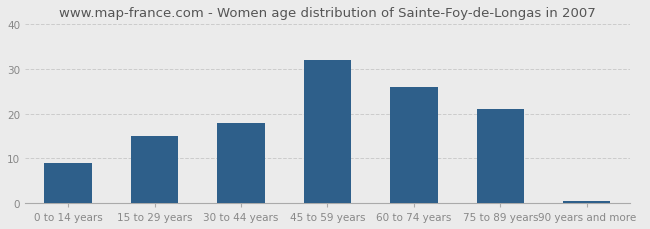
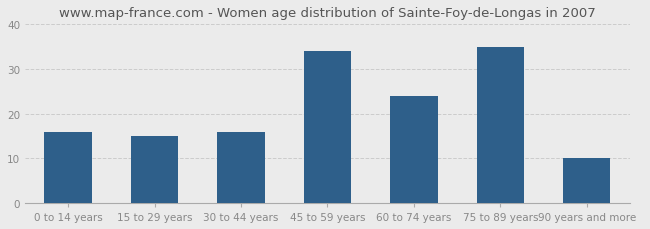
0 to 14 years: 9.0 -> 16.0
30 to 44 years: 18.0 -> 16.0
45 to 59 years: 32.0 -> 34.0
60 to 74 years: 26.0 -> 24.0
75 to 89 years: 21.0 -> 35.0
90 years and more: 0.5 -> 10.0
